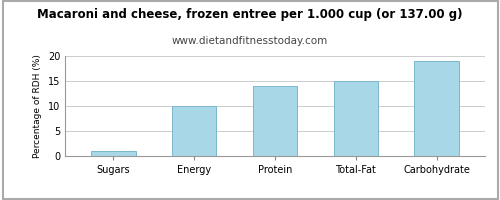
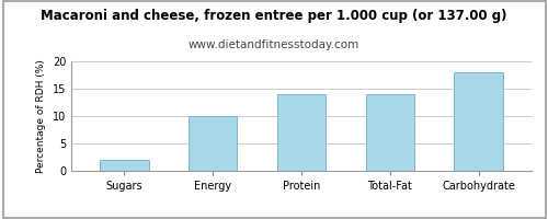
Sugars: 1 -> 2
Total-Fat: 15 -> 14
Carbohydrate: 19 -> 18
